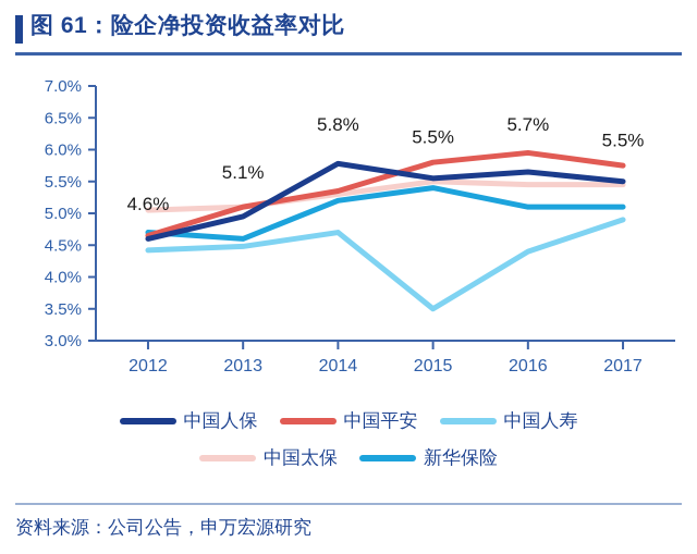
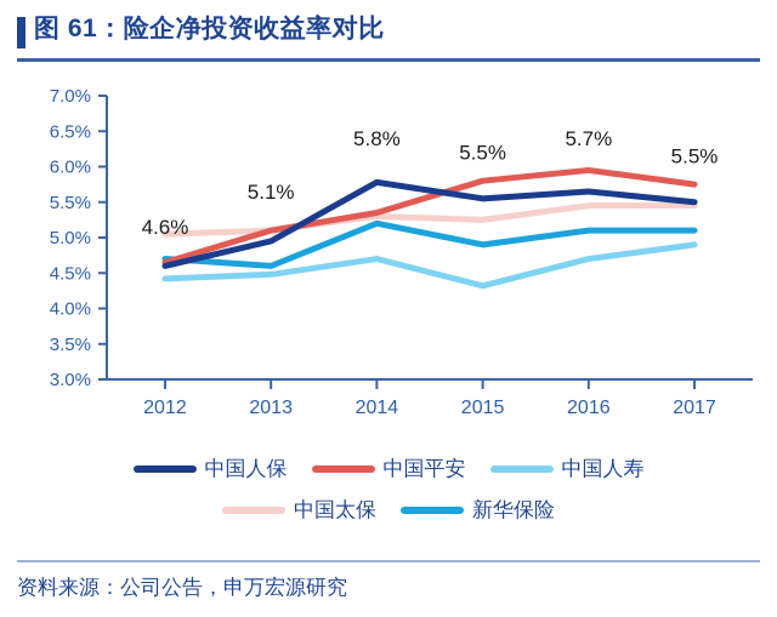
中国太保/2015: 5.5% -> 5.2%
新华保险/2015: 5.4% -> 4.9%
中国人寿/2015: 3.5% -> 4.3%
中国人寿/2016: 4.4% -> 4.7%
